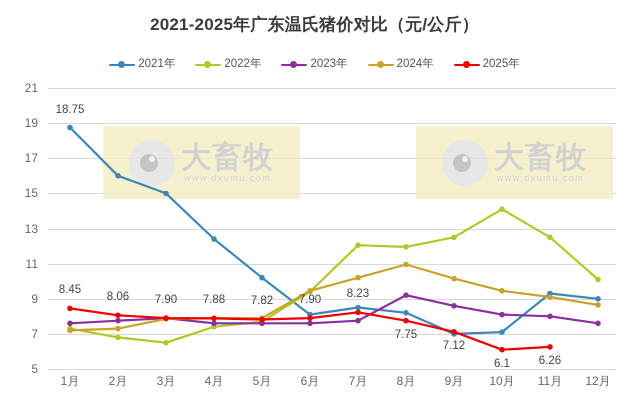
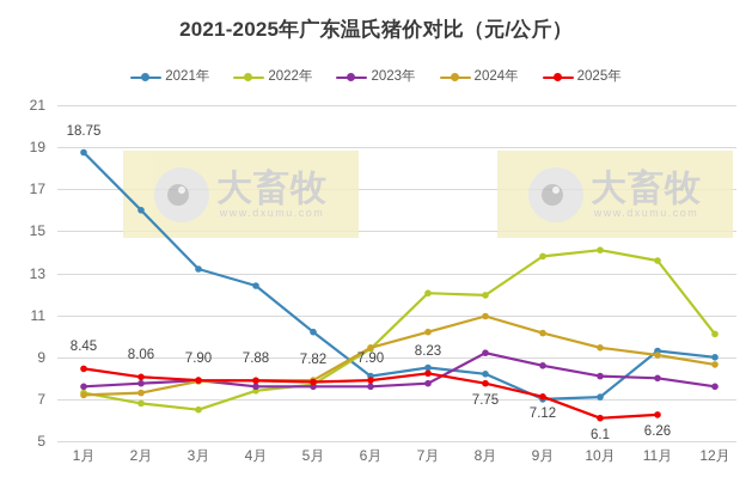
2021年/3月: 15.0 -> 13.2
2022年/9月: 12.5 -> 13.8
2022年/11月: 12.5 -> 13.6
